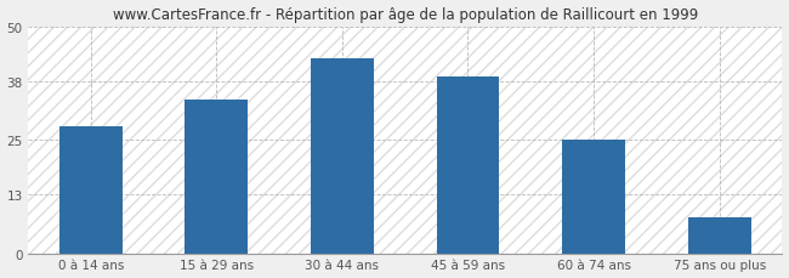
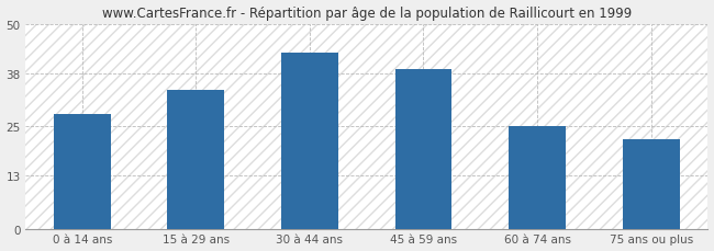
75 ans ou plus: 8 -> 22
